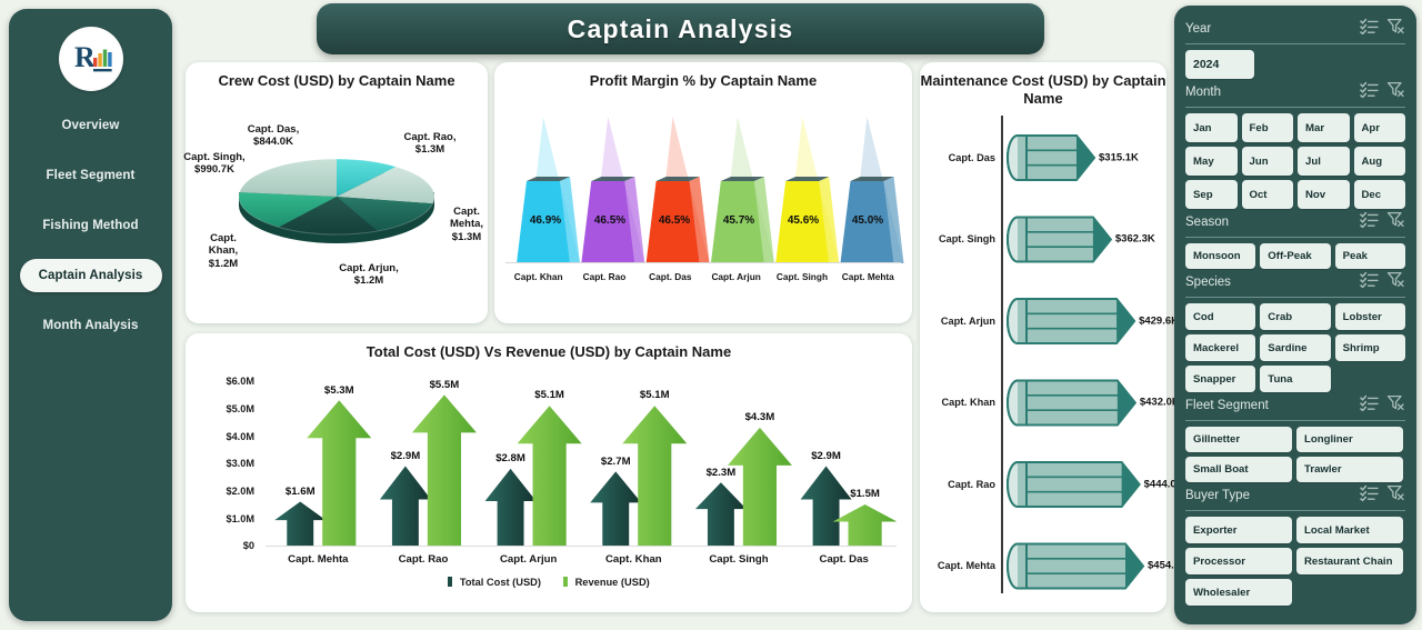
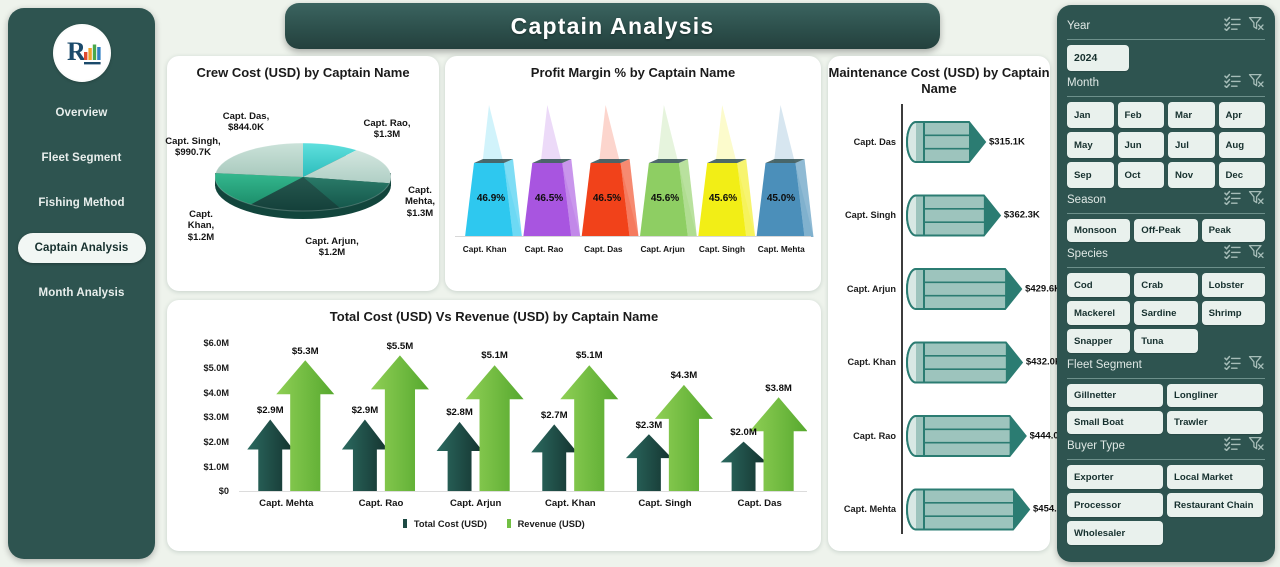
Profit Margin % by Captain Name/Capt. Arjun: 45.7% -> 45.6%
Total Cost (USD) Vs Revenue (USD) by Captain Name/Total Cost (USD)/Capt. Mehta: $1.6M -> $2.9M
Total Cost (USD) Vs Revenue (USD) by Captain Name/Total Cost (USD)/Capt. Das: $2.9M -> $2.0M
Total Cost (USD) Vs Revenue (USD) by Captain Name/Revenue (USD)/Capt. Das: $1.5M -> $3.8M
